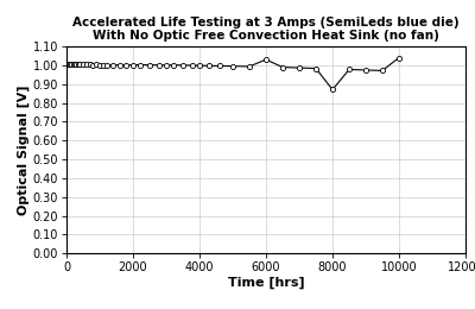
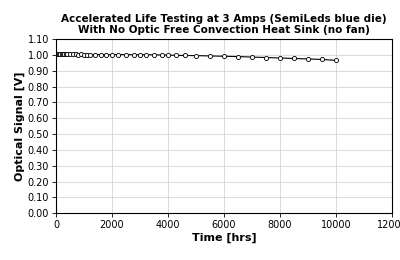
6000: 1.03 -> 0.99
8000: 0.87 -> 0.98
10000: 1.04 -> 0.96
